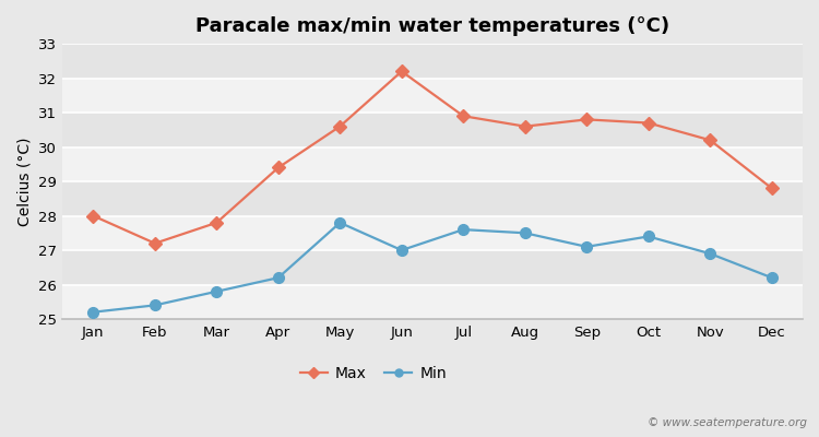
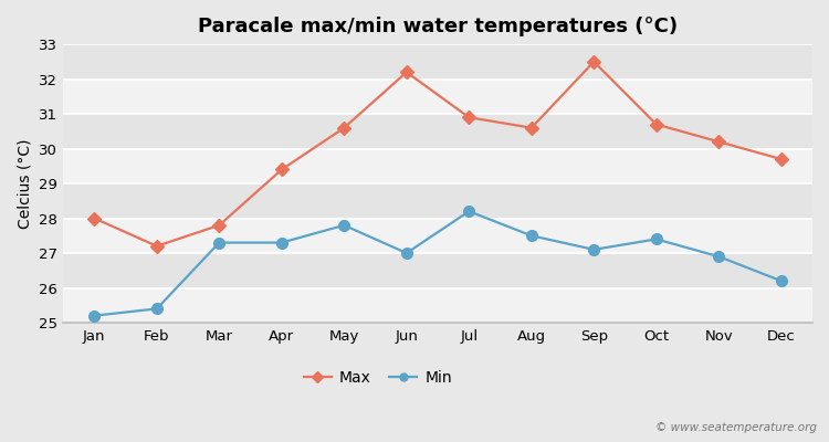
Min/Mar: 25.8 -> 27.3
Min/Apr: 26.2 -> 27.3
Min/Jul: 27.6 -> 28.2
Max/Sep: 30.8 -> 32.5
Max/Dec: 28.8 -> 29.7
